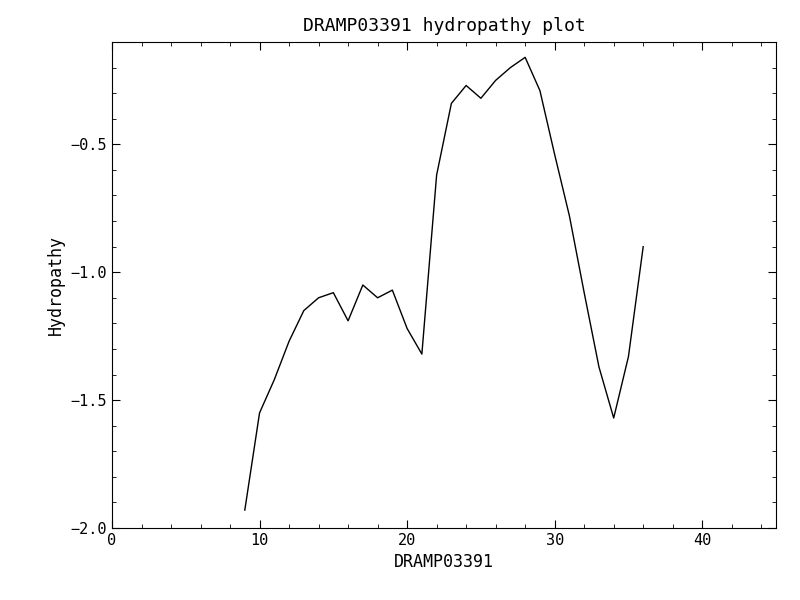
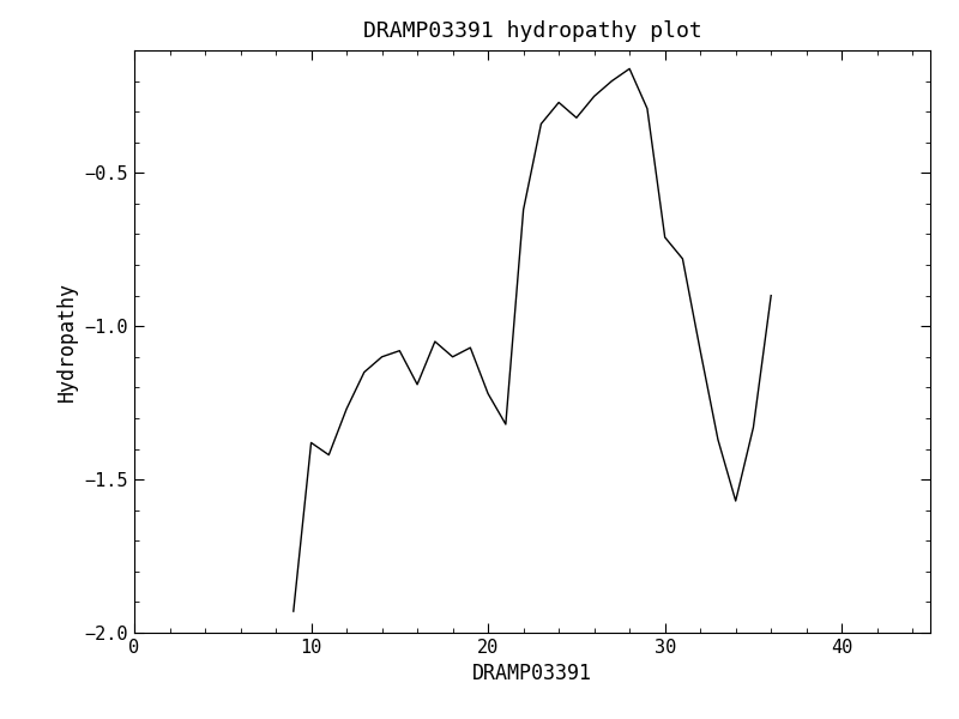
10: -1.55 -> -1.38
30: -0.54 -> -0.71
